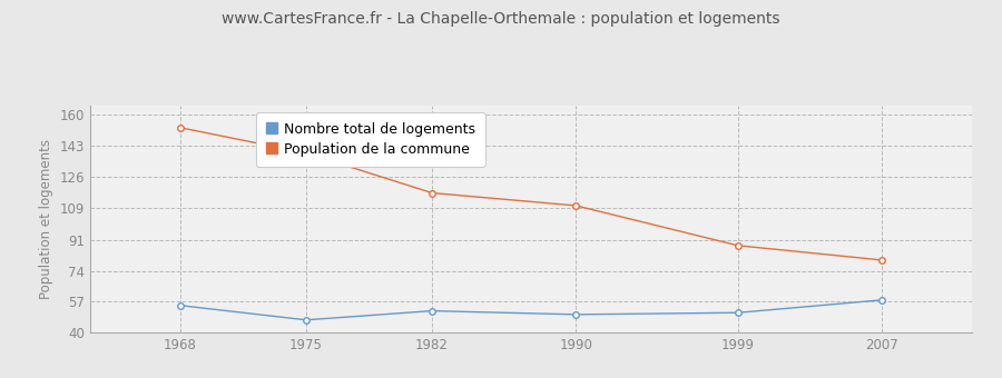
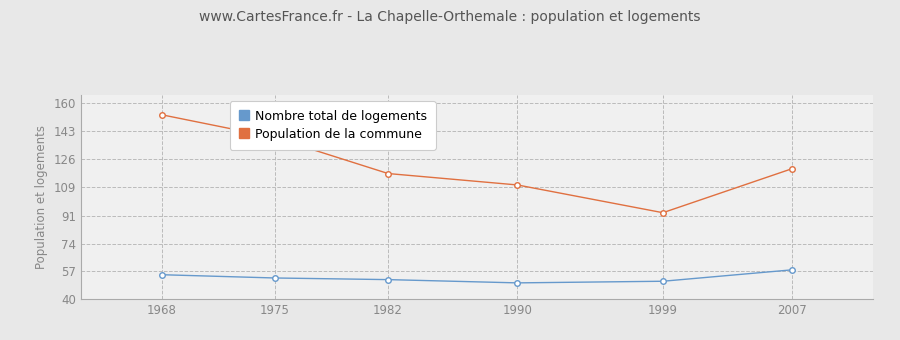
Nombre total de logements/1975: 47 -> 53
Population de la commune/1999: 88 -> 93
Population de la commune/2007: 80 -> 120
